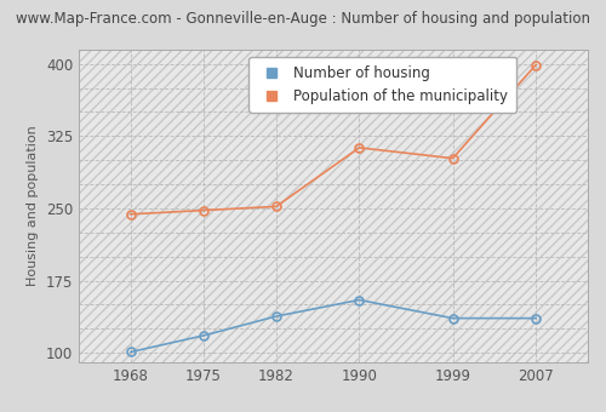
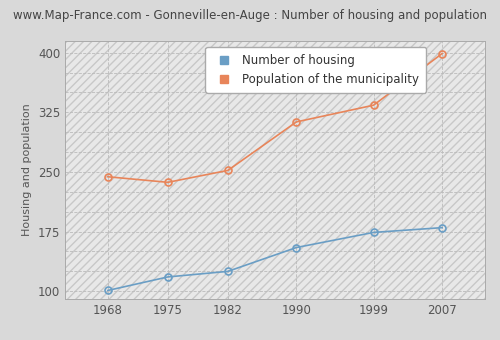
Population of the municipality/1975: 248 -> 237
Number of housing/1982: 138 -> 125
Number of housing/1999: 136 -> 174
Population of the municipality/1999: 302 -> 334
Number of housing/2007: 136 -> 180
